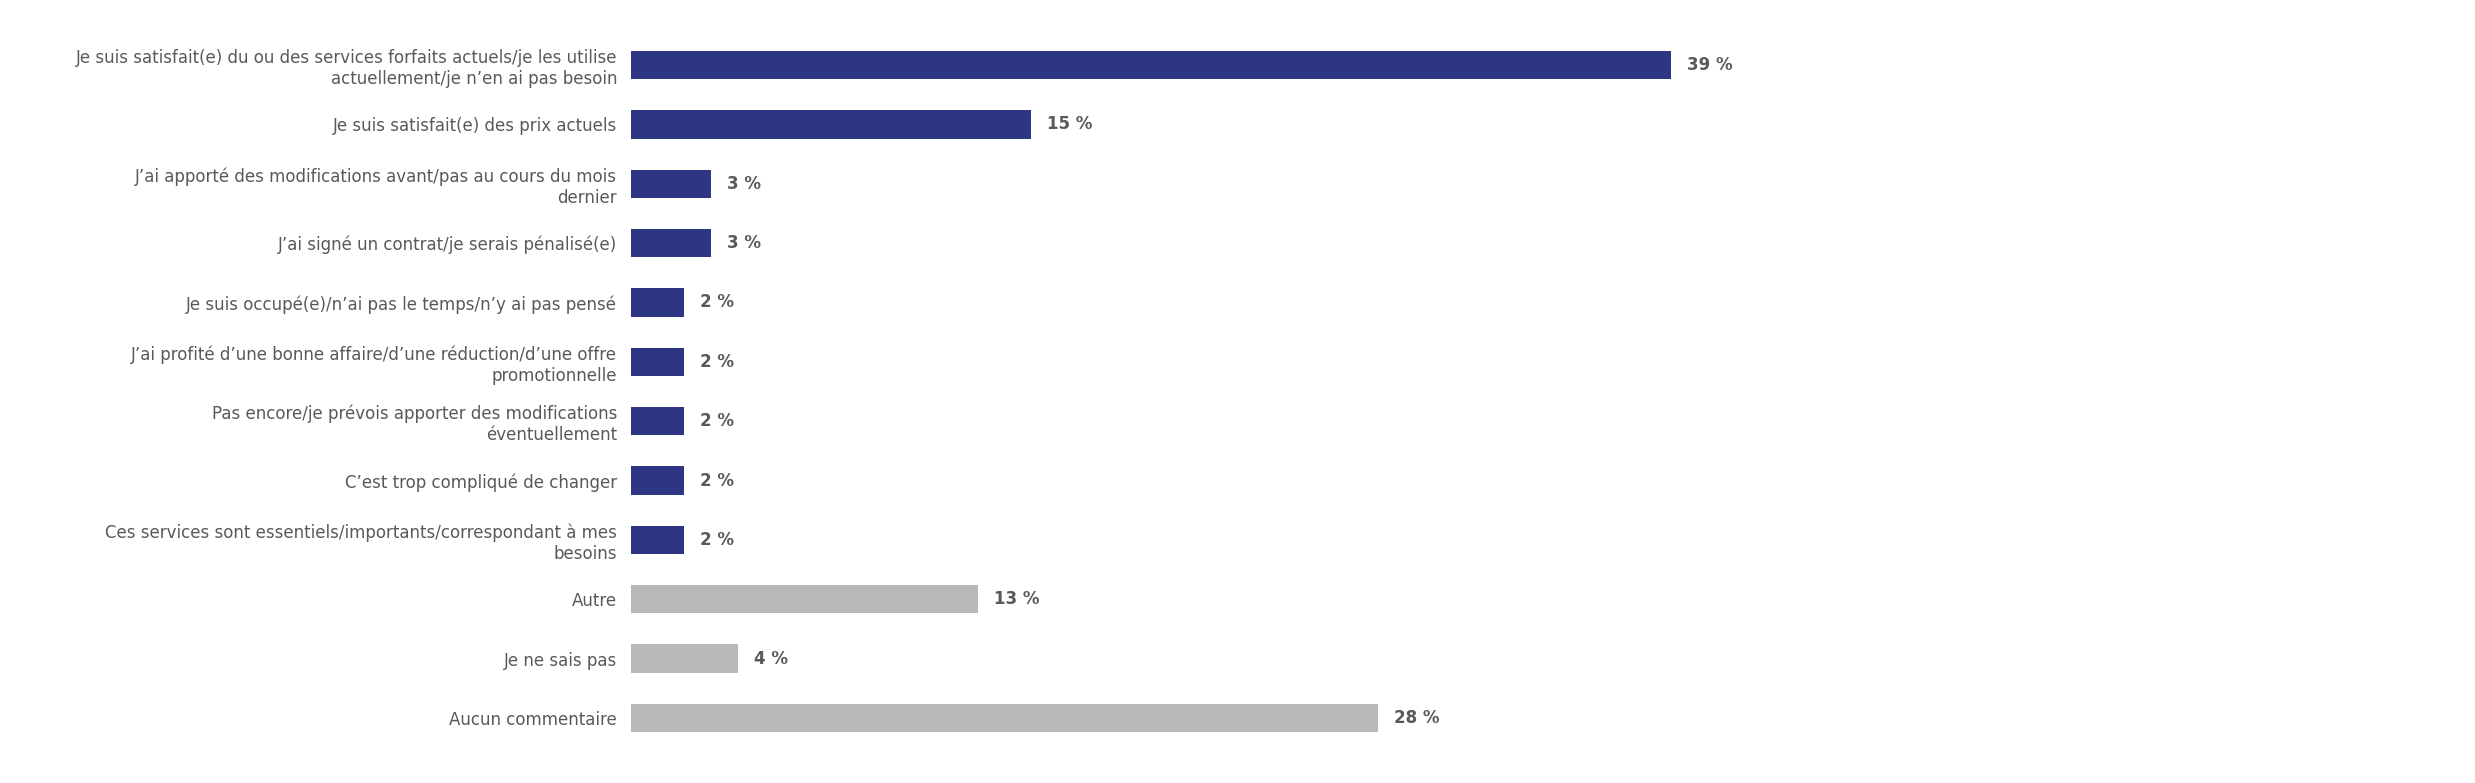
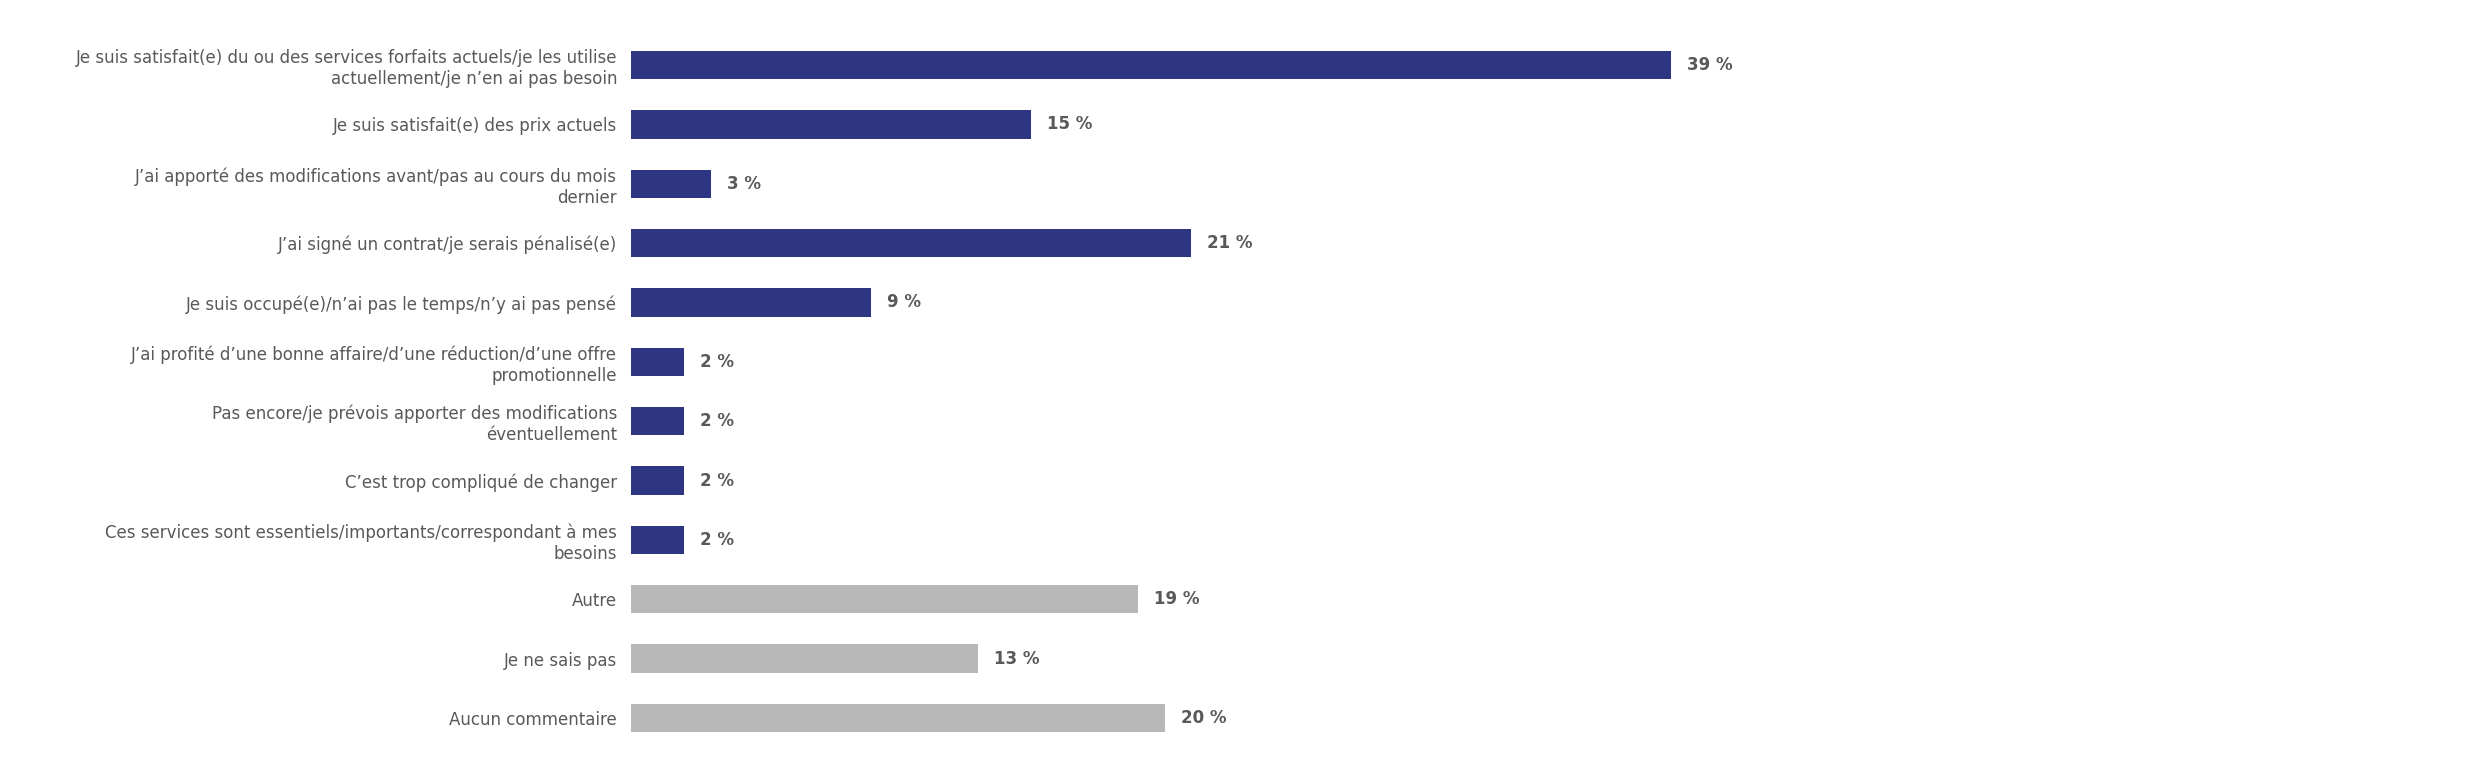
J’ai signé un contrat/je serais pénalisé(e): 3 -> 21
Je suis occupé(e)/n’ai pas le temps/n’y ai pas pensé: 2 -> 9
Autre: 13 -> 19
Je ne sais pas: 4 -> 13
Aucun commentaire: 28 -> 20
